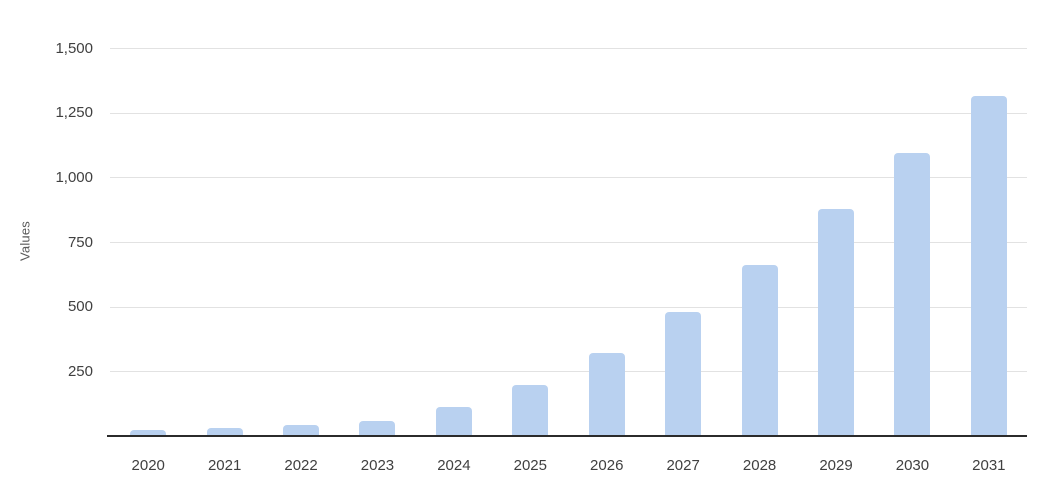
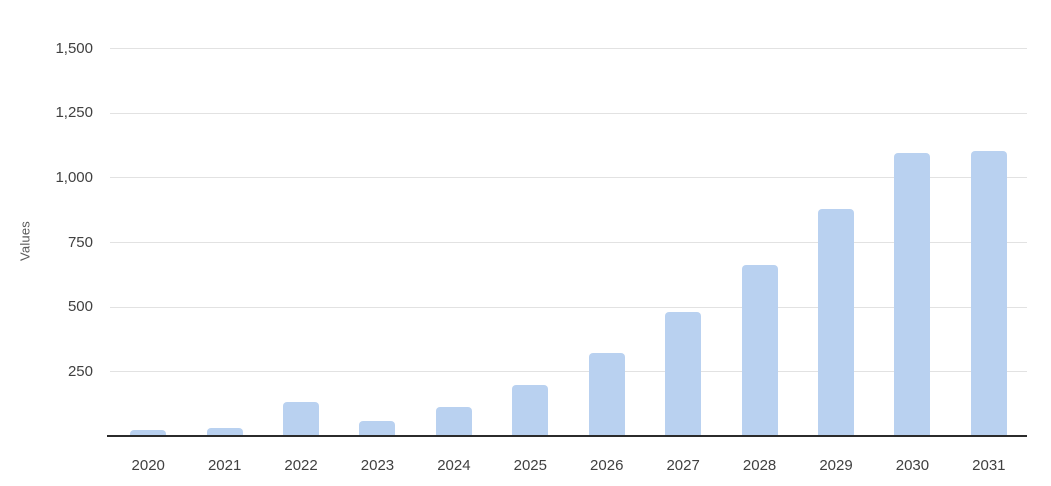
2022: 40 -> 130
2031: 1310 -> 1100
